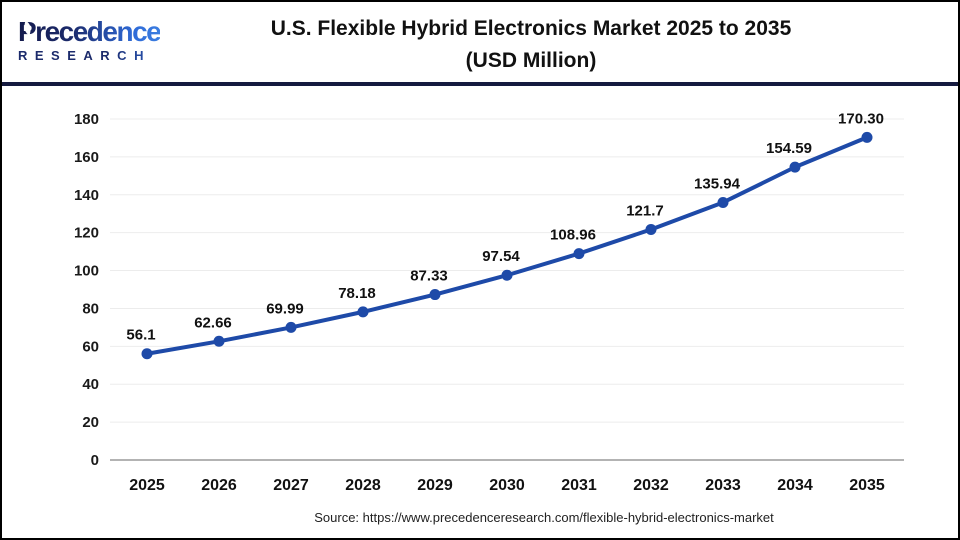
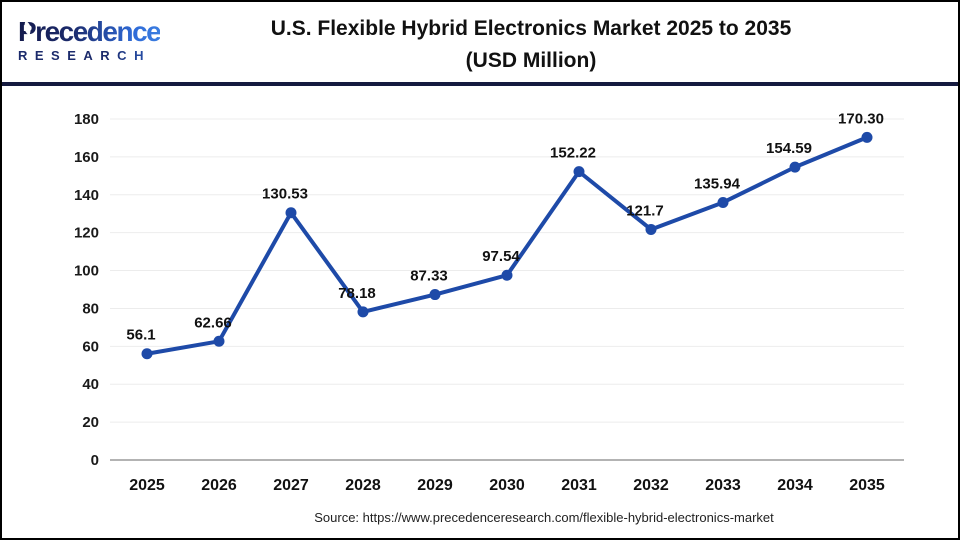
2027: 69.99 -> 130.53
2031: 108.96 -> 152.22
